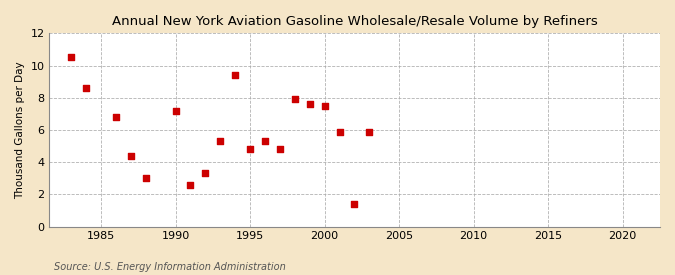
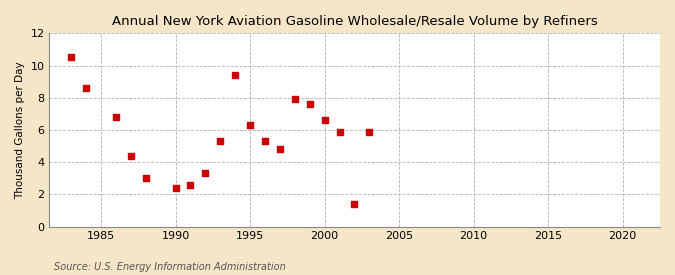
1990: 7.2 -> 2.4
1995: 4.8 -> 6.3
2000: 7.5 -> 6.6
